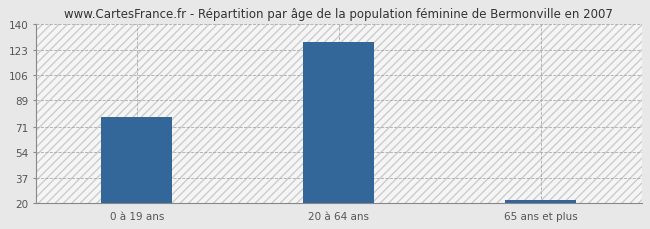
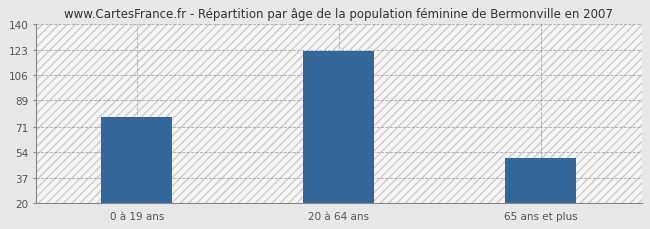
20 à 64 ans: 128 -> 122
65 ans et plus: 22 -> 50
